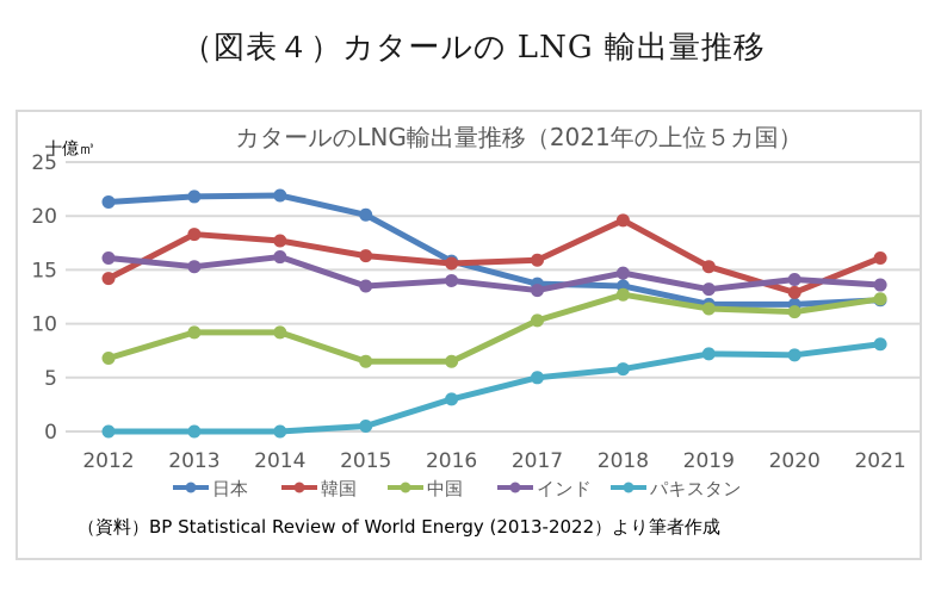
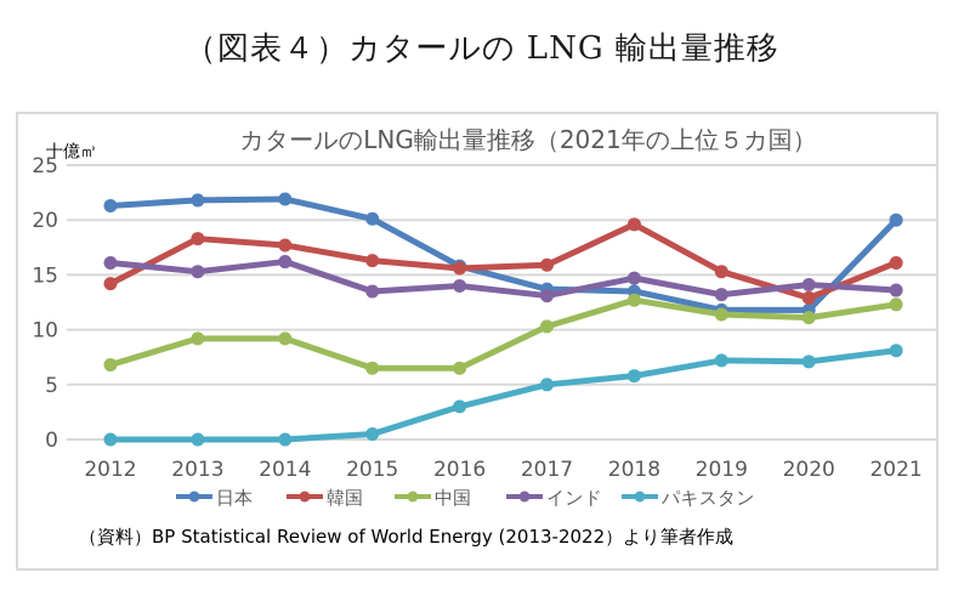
日本/2021: 12 -> 20
